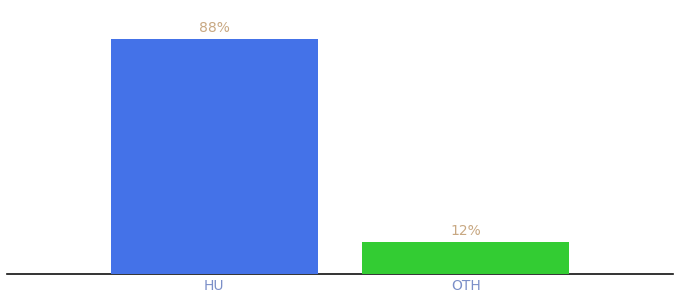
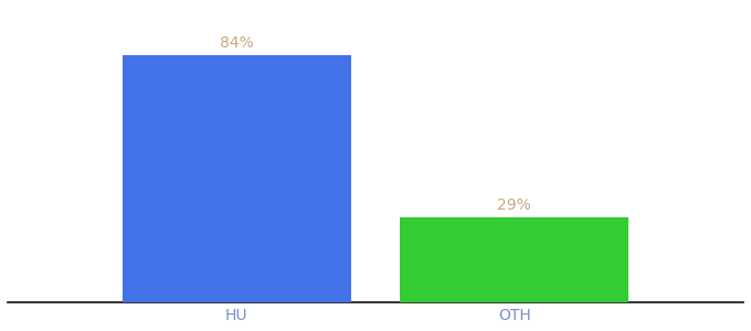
HU: 88% -> 84%
OTH: 12% -> 29%
